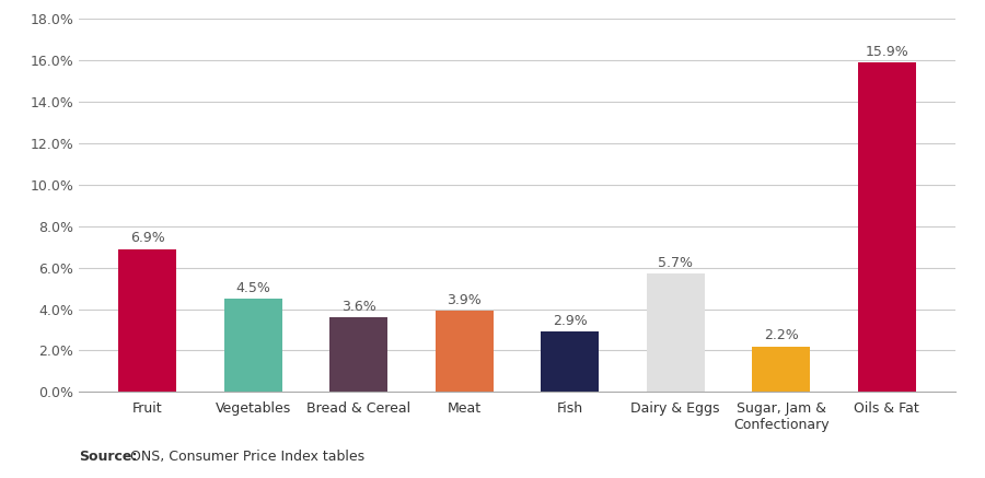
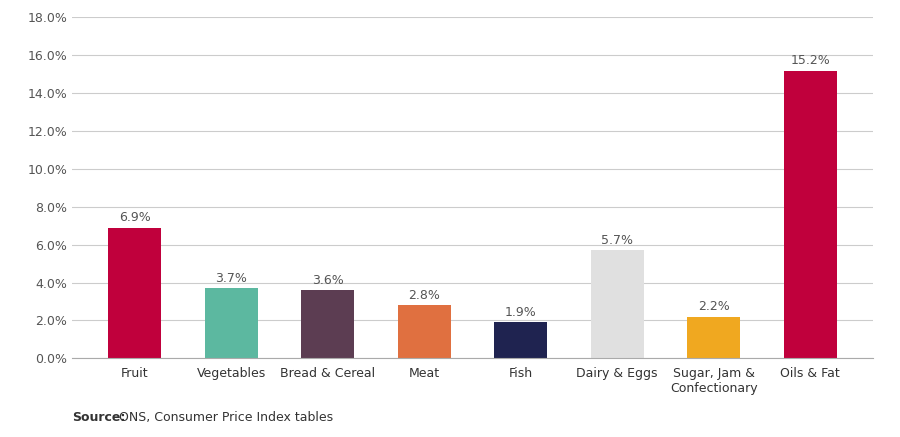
Vegetables: 4.5% -> 3.7%
Meat: 3.9% -> 2.8%
Fish: 2.9% -> 1.9%
Oils & Fat: 15.9% -> 15.2%
